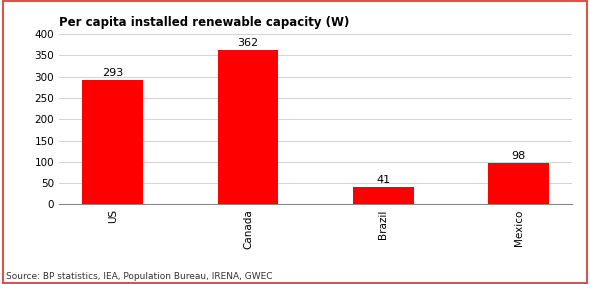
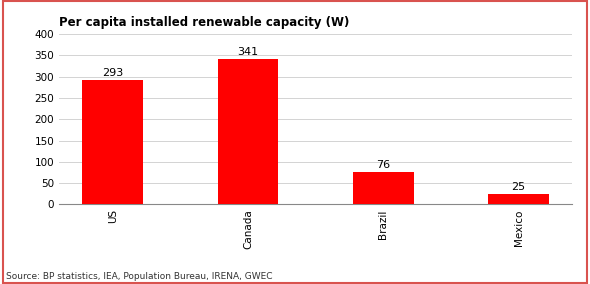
Canada: 362 -> 341
Brazil: 41 -> 76
Mexico: 98 -> 25
